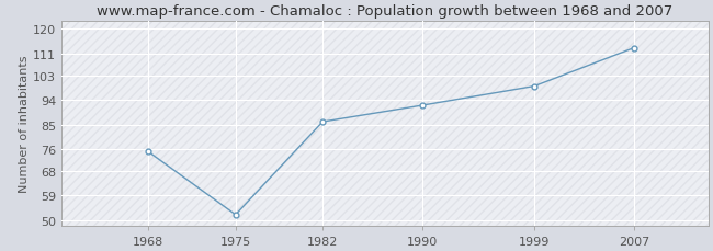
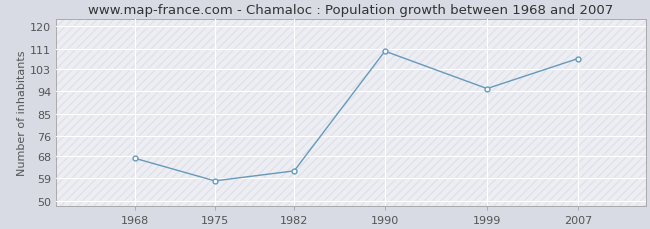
1968: 75 -> 67
1975: 52 -> 58
1982: 86 -> 62
1990: 92 -> 110
1999: 99 -> 95
2007: 113 -> 107
